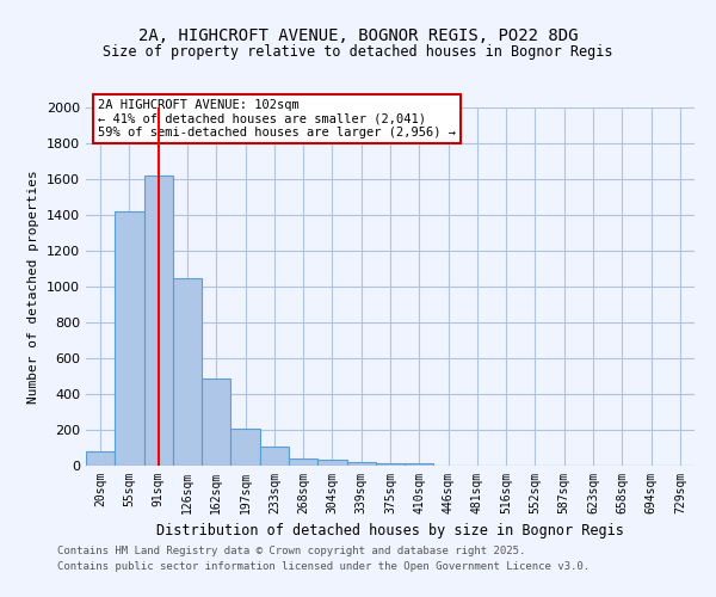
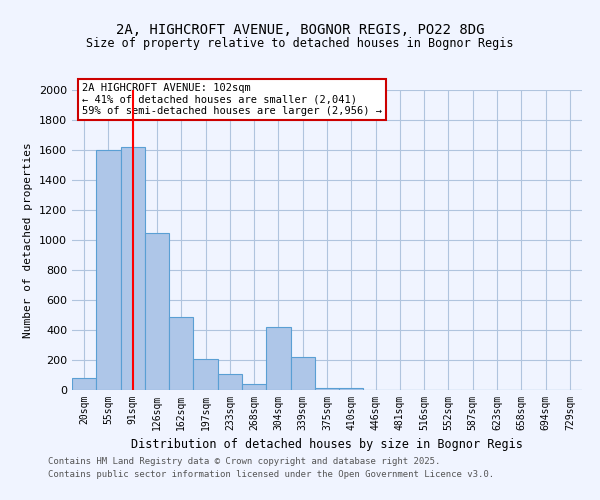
55sqm: 1420 -> 1600
304sqm: 40 -> 420
339sqm: 20 -> 220
